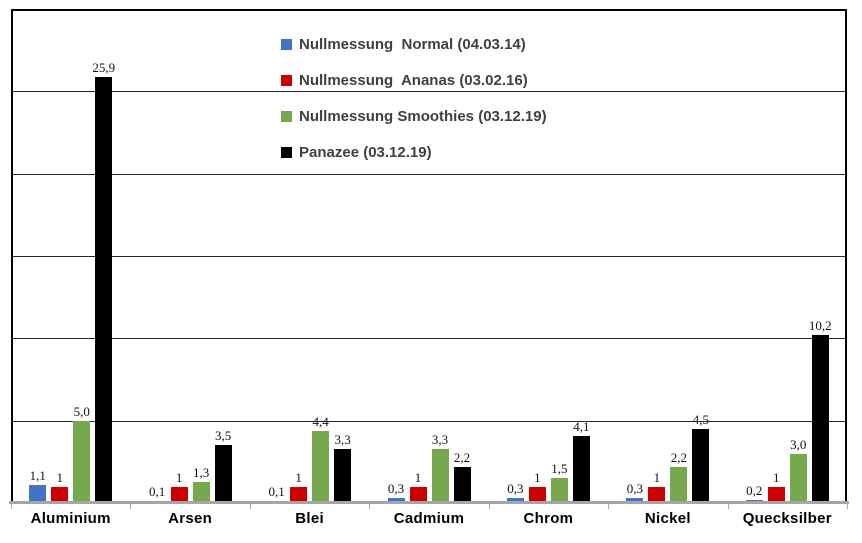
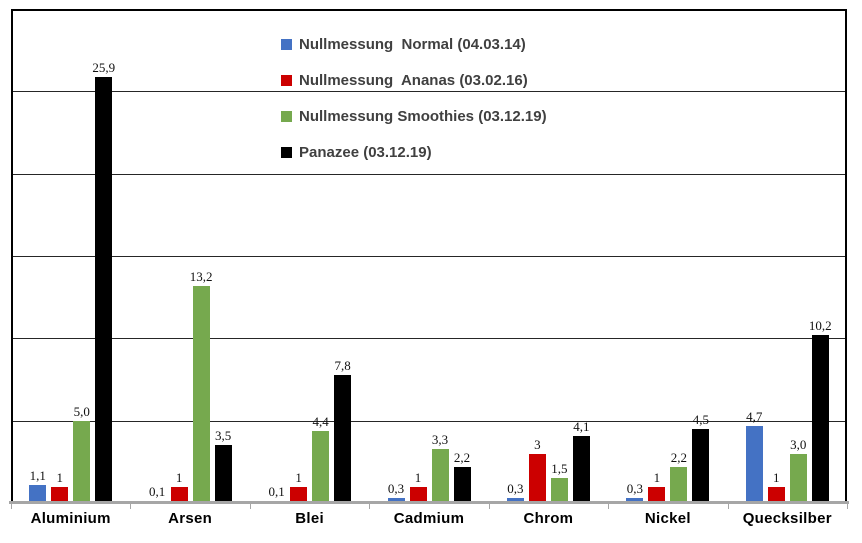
Nullmessung Smoothies (03.12.19)/Arsen: 1,3 -> 13,2
Panazee (03.12.19)/Blei: 3,3 -> 7,8
Nullmessung Ananas (03.02.16)/Chrom: 1 -> 3
Nullmessung Normal (04.03.14)/Quecksilber: 0,2 -> 4,7
